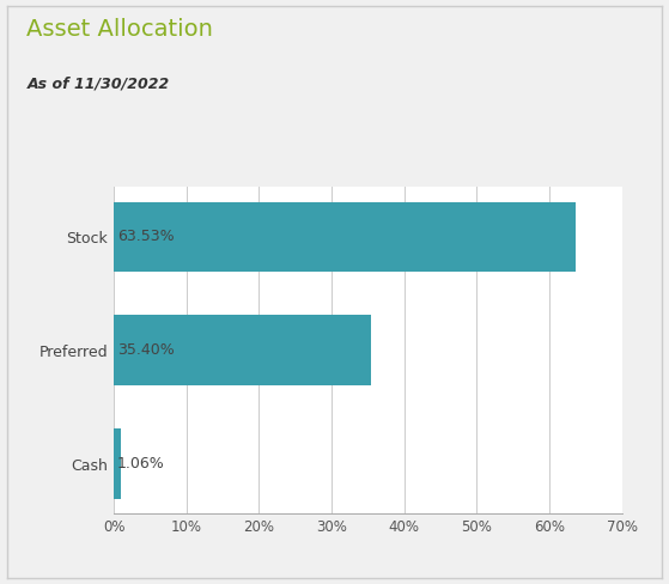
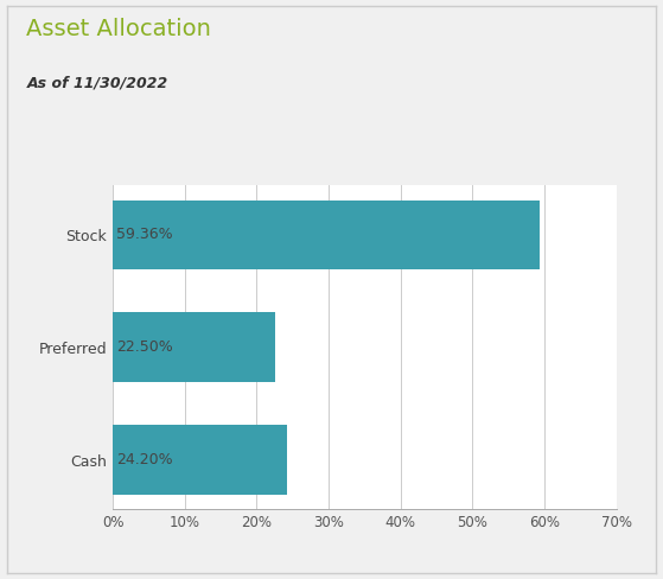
Stock: 63.53% -> 59.36%
Preferred: 35.40% -> 22.50%
Cash: 1.06% -> 24.20%
